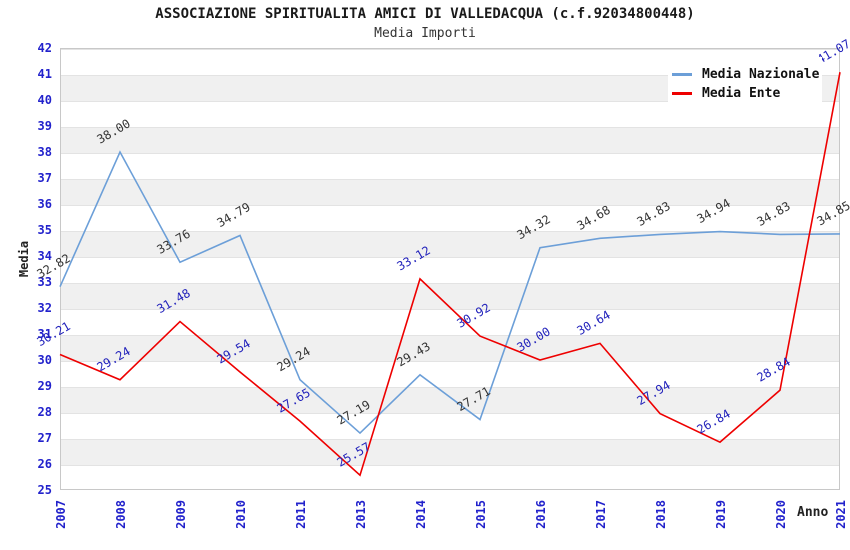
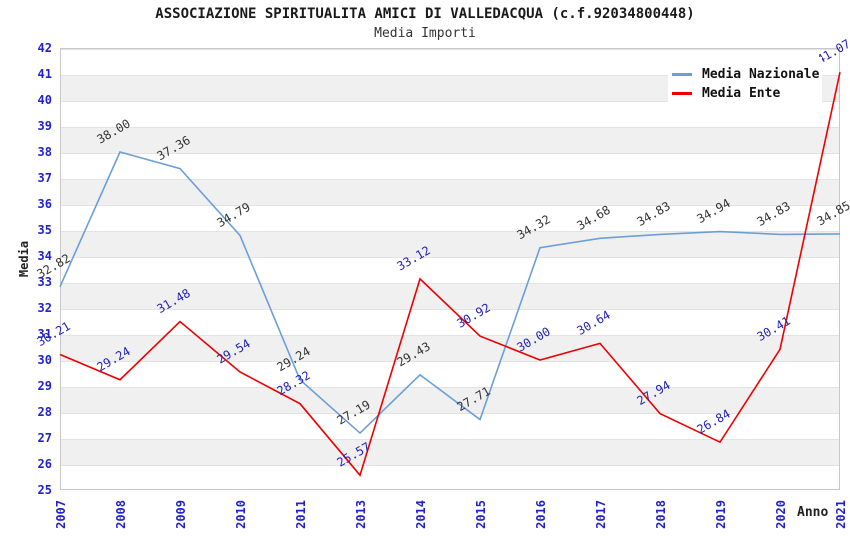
Media Nazionale/2009: 33.76 -> 37.36
Media Ente/2011: 27.65 -> 28.32
Media Ente/2020: 28.84 -> 30.41
